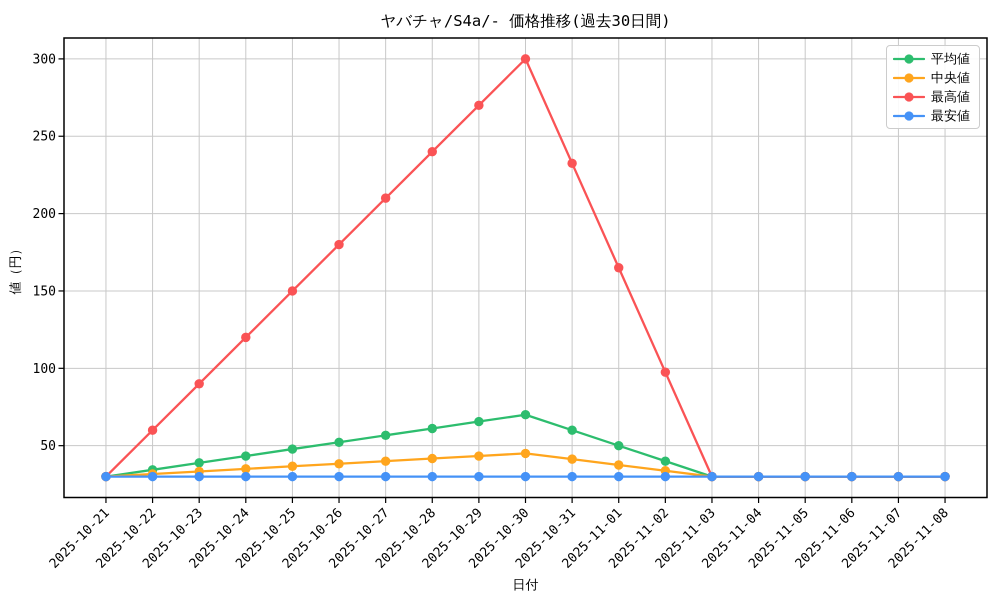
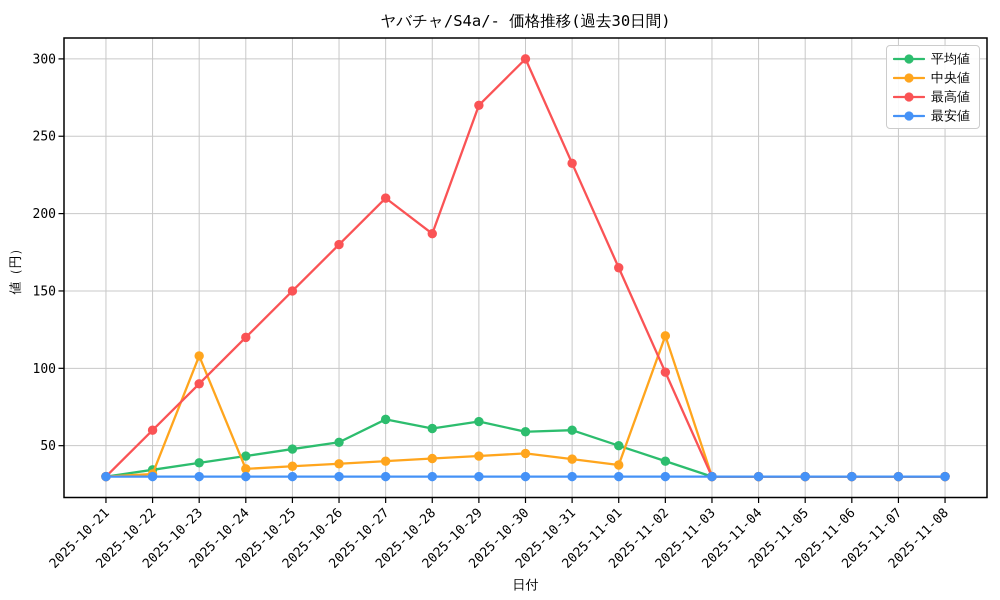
中央値/2025-10-23: 33 -> 108
平均値/2025-10-27: 57 -> 67
最高値/2025-10-28: 240 -> 187
平均値/2025-10-30: 70 -> 59
中央値/2025-11-02: 34 -> 121
